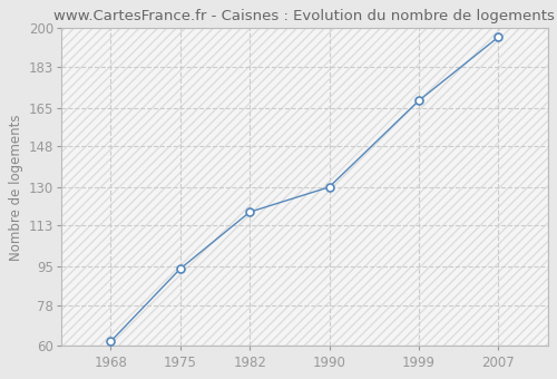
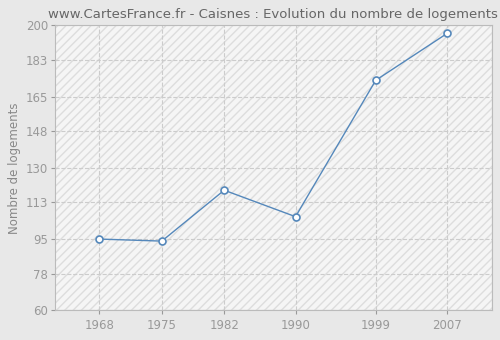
1968: 62 -> 95
1990: 130 -> 106
1999: 168 -> 173
